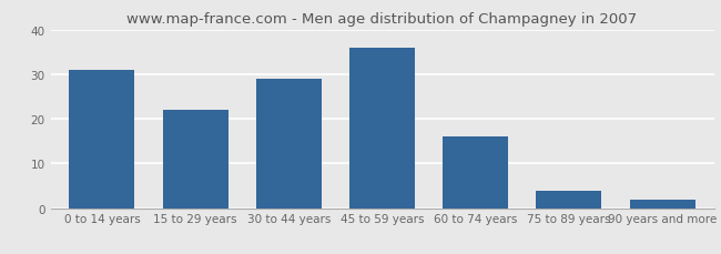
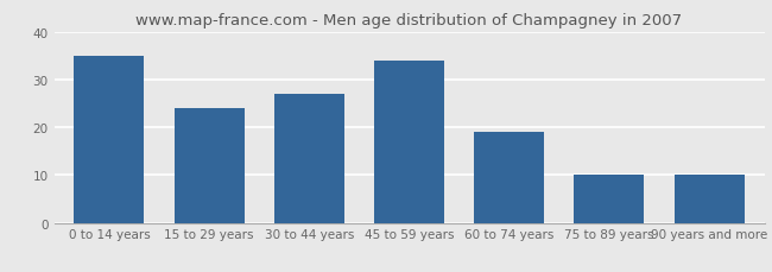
0 to 14 years: 31 -> 35
15 to 29 years: 22 -> 24
30 to 44 years: 29 -> 27
45 to 59 years: 36 -> 34
60 to 74 years: 16 -> 19
75 to 89 years: 4 -> 10
90 years and more: 2 -> 10
